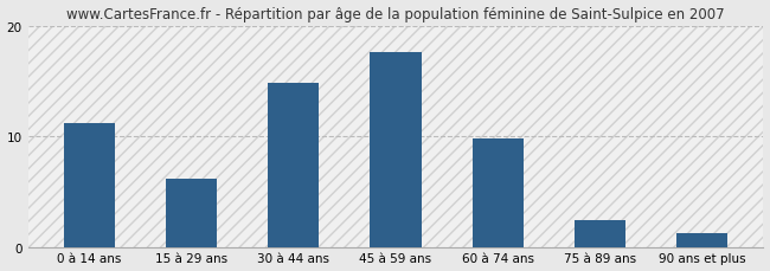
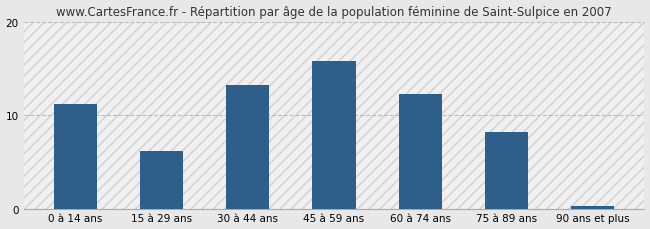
30 à 44 ans: 14.8 -> 13.2
45 à 59 ans: 17.6 -> 15.8
60 à 74 ans: 9.8 -> 12.2
75 à 89 ans: 2.4 -> 8.2
90 ans et plus: 1.2 -> 0.3
